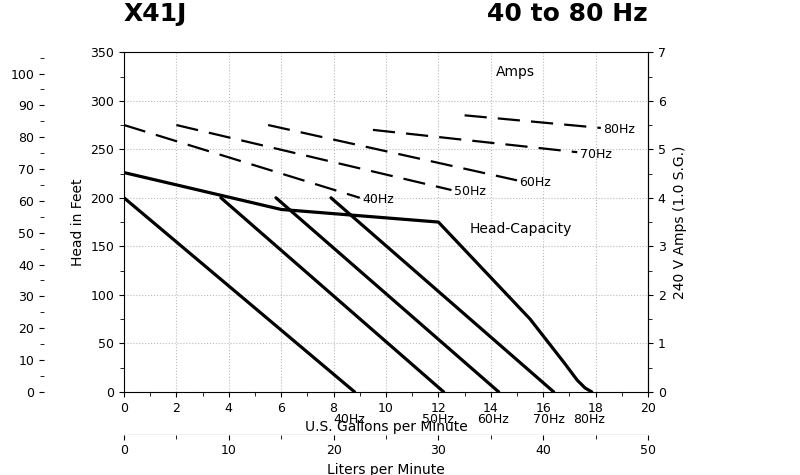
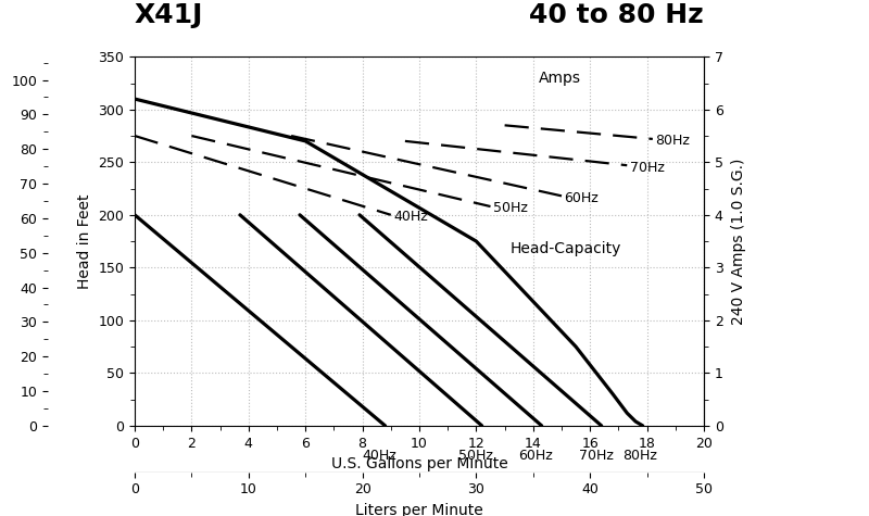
0: 226 -> 310
6: 188 -> 270
